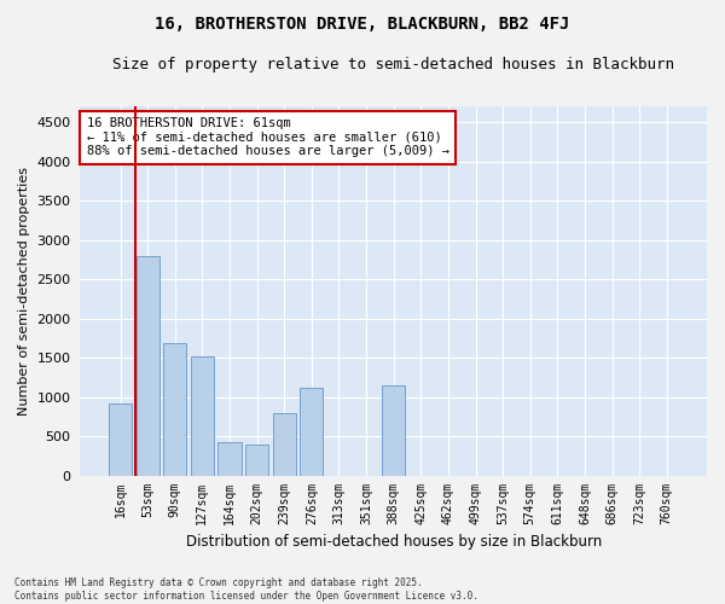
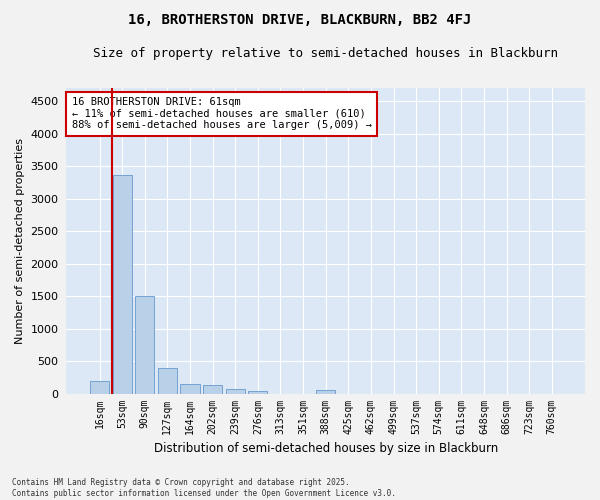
16sqm: 920 -> 200
53sqm: 2800 -> 3370
90sqm: 1680 -> 1500
127sqm: 1520 -> 390
164sqm: 420 -> 150
202sqm: 400 -> 140
239sqm: 800 -> 80
276sqm: 1120 -> 40
388sqm: 1140 -> 50
